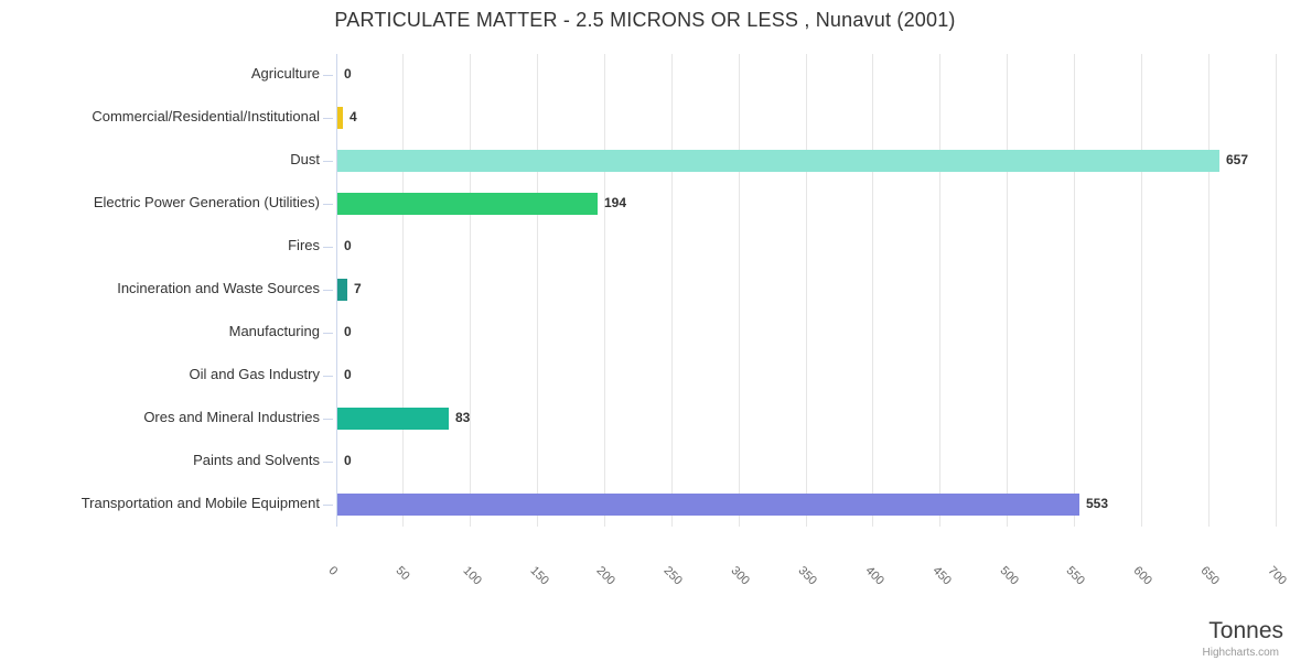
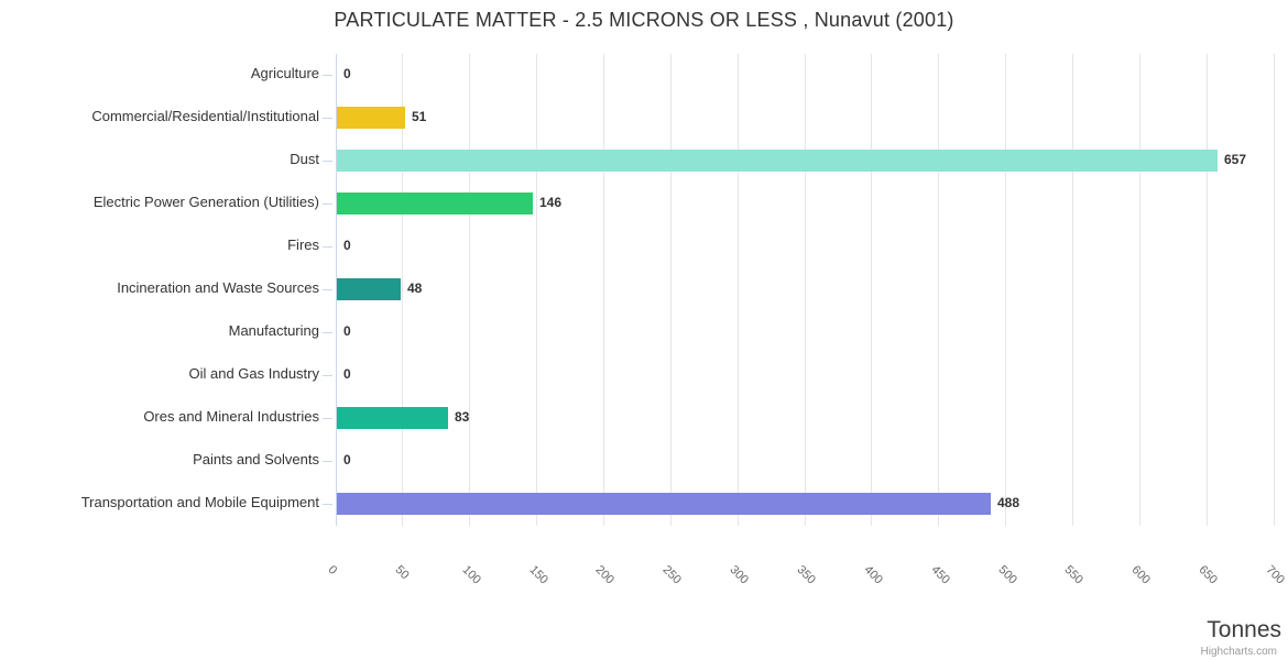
Commercial/Residential/Institutional: 4 -> 51
Electric Power Generation (Utilities): 194 -> 146
Incineration and Waste Sources: 7 -> 48
Transportation and Mobile Equipment: 553 -> 488
